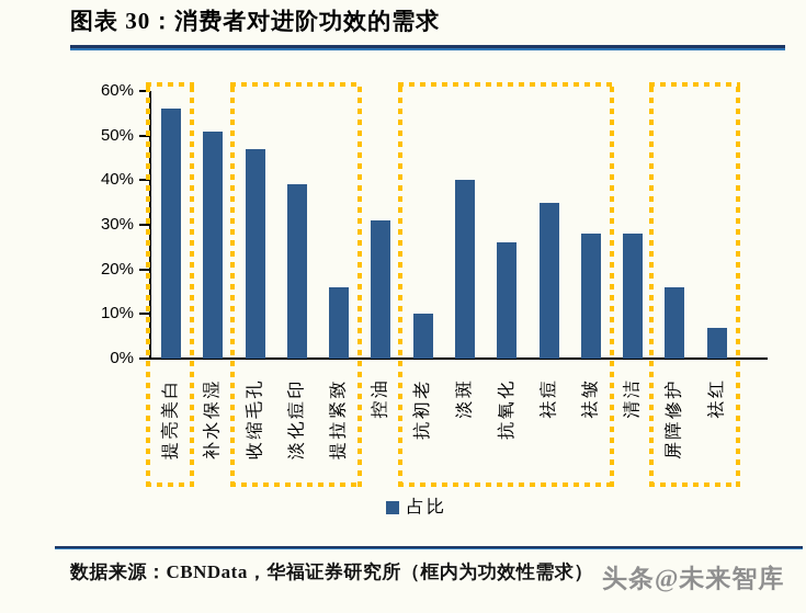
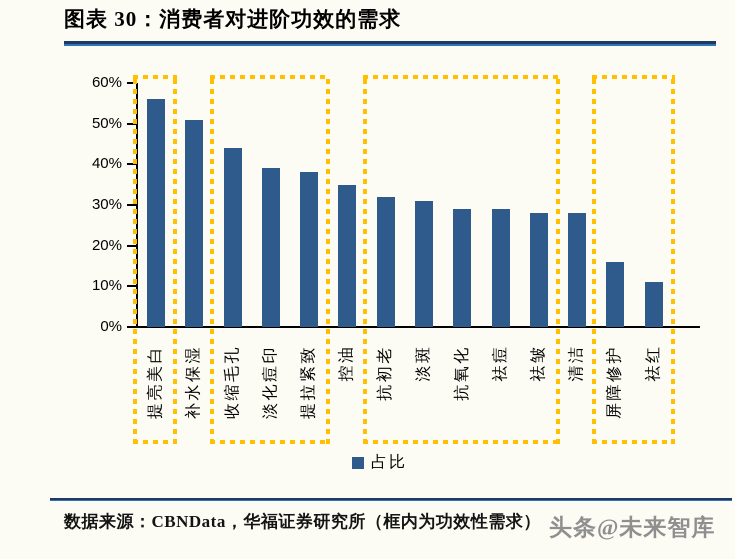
收缩毛孔: 47% -> 44%
提拉紧致: 16% -> 38%
控油: 31% -> 35%
抗初老: 10% -> 32%
淡斑: 40% -> 31%
抗氧化: 26% -> 29%
祛痘: 35% -> 29%
祛红: 7% -> 11%
